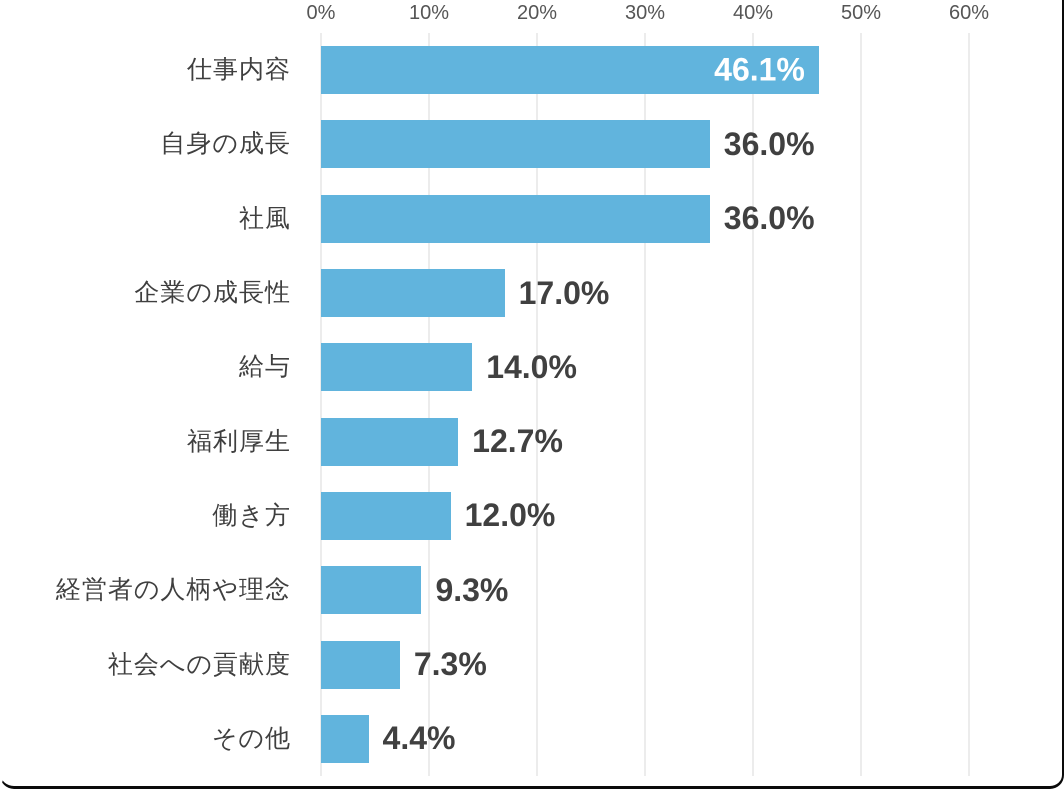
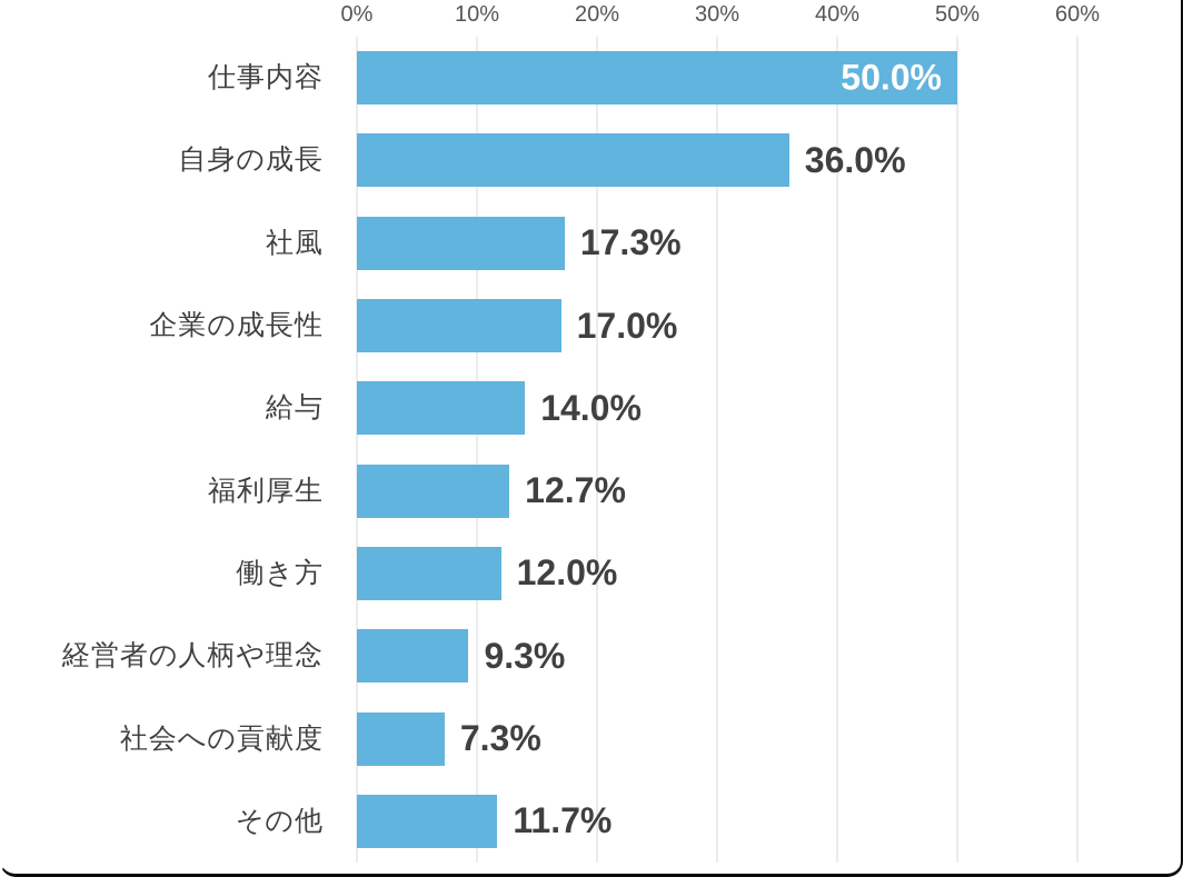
仕事内容: 46.1% -> 50.0%
社風: 36.0% -> 17.3%
その他: 4.4% -> 11.7%
